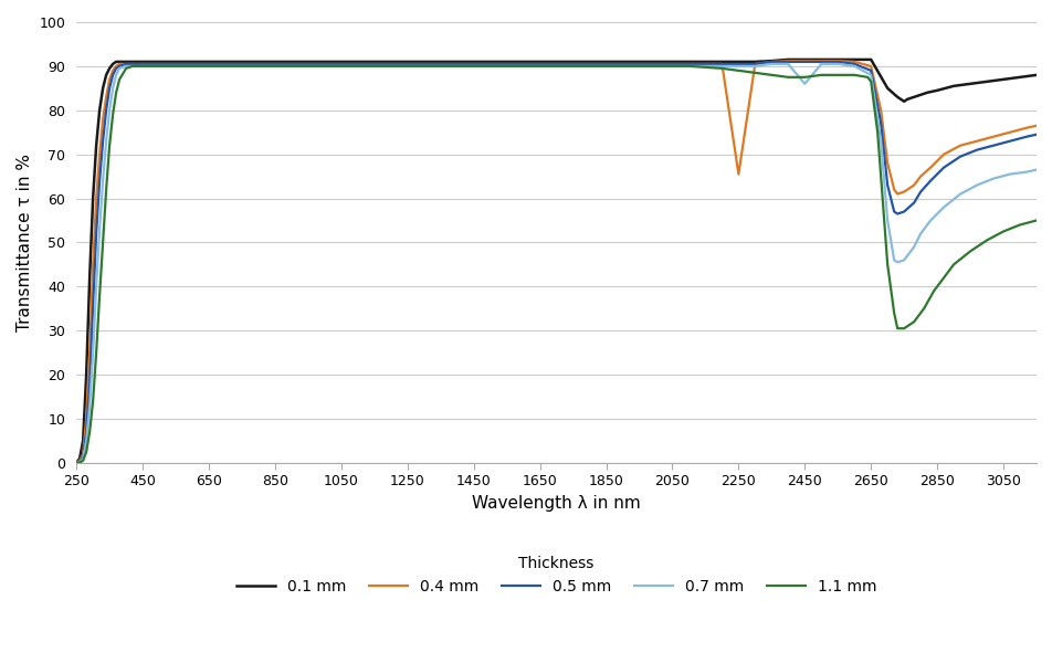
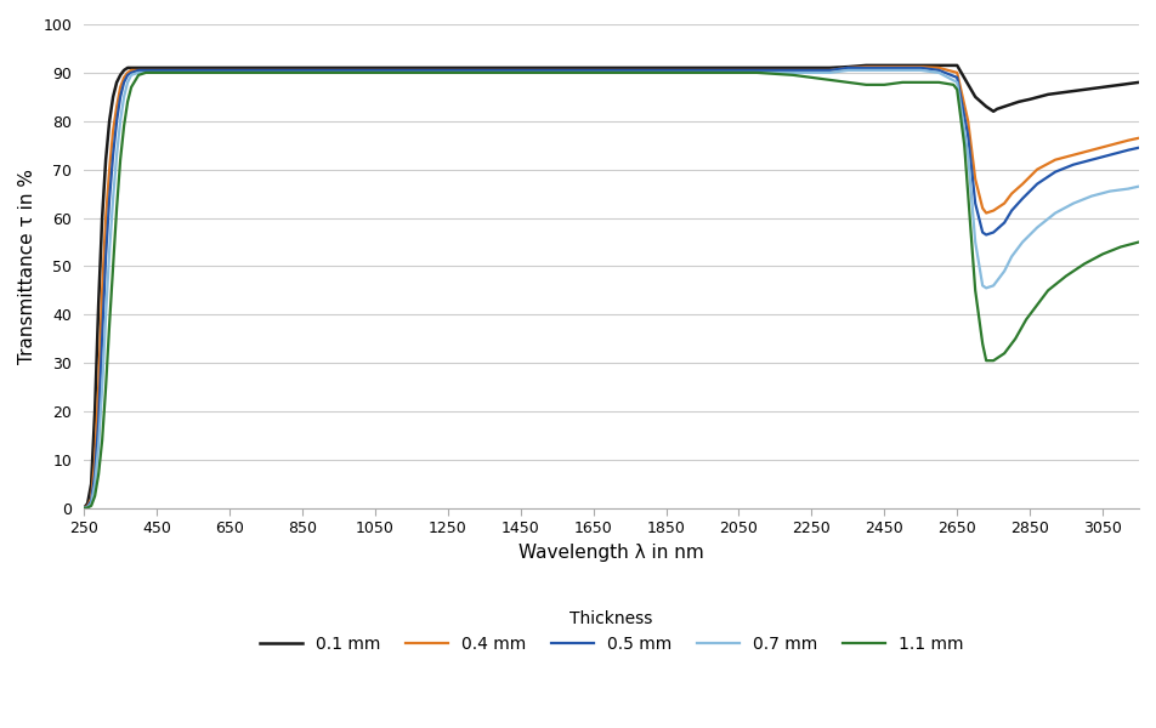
0.4 mm/2250: 65.5 -> 90.5
0.7 mm/2450: 86.0 -> 90.5
